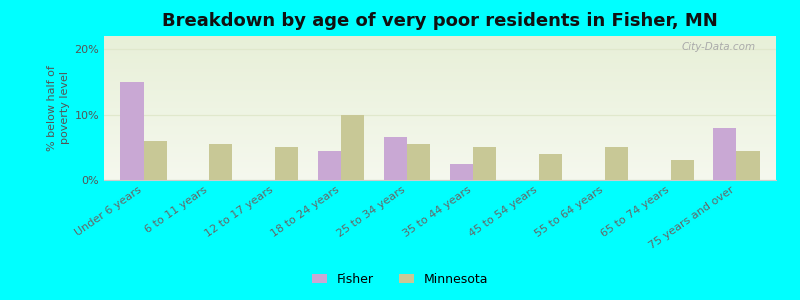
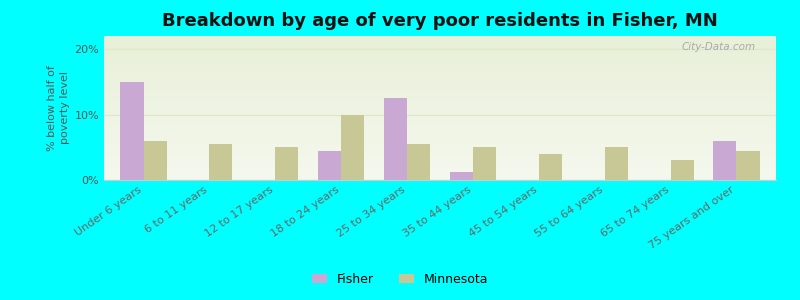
Fisher/25 to 34 years: 6.5% -> 12.6%
Fisher/35 to 44 years: 2.5% -> 1.2%
Fisher/75 years and over: 8.0% -> 6.0%
